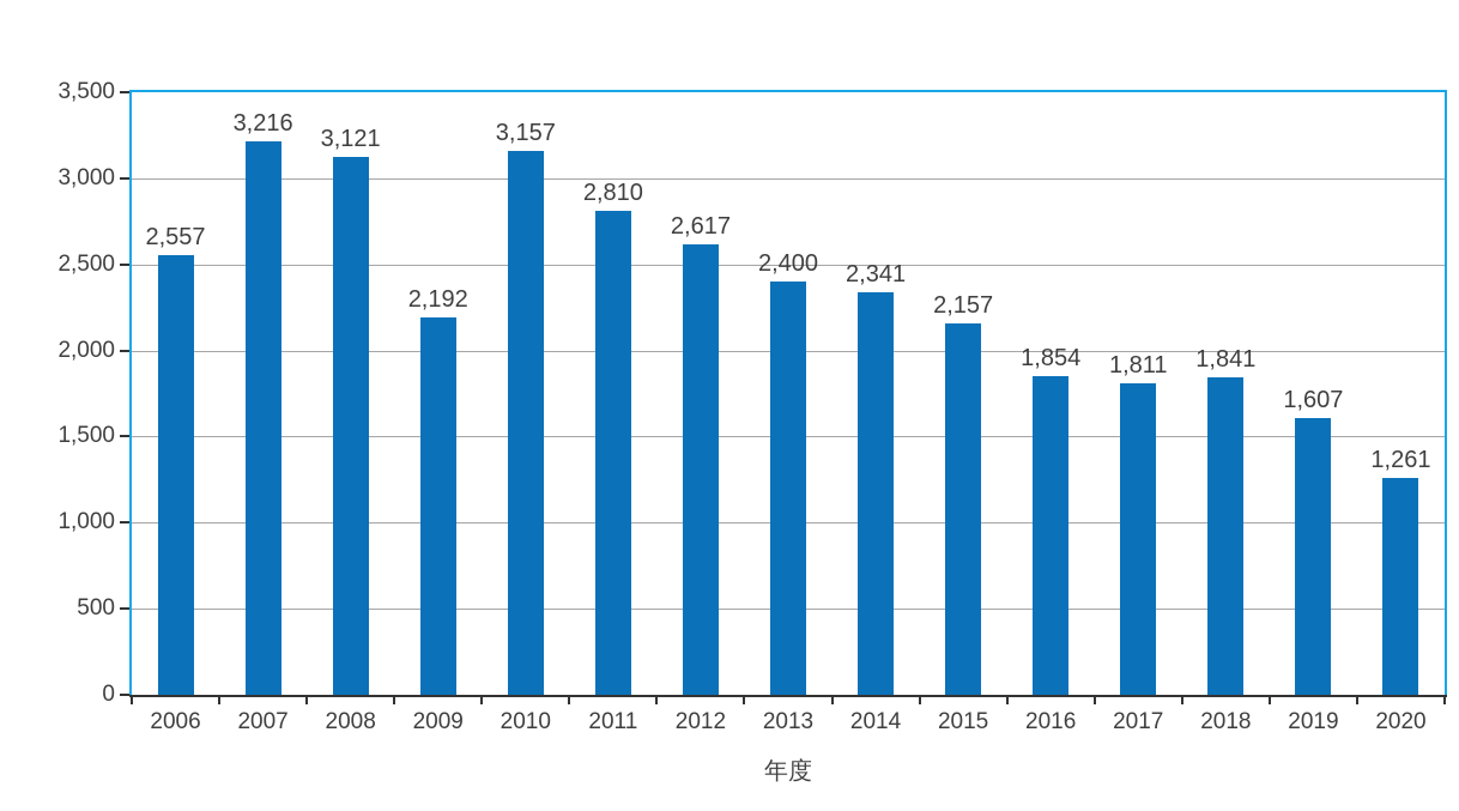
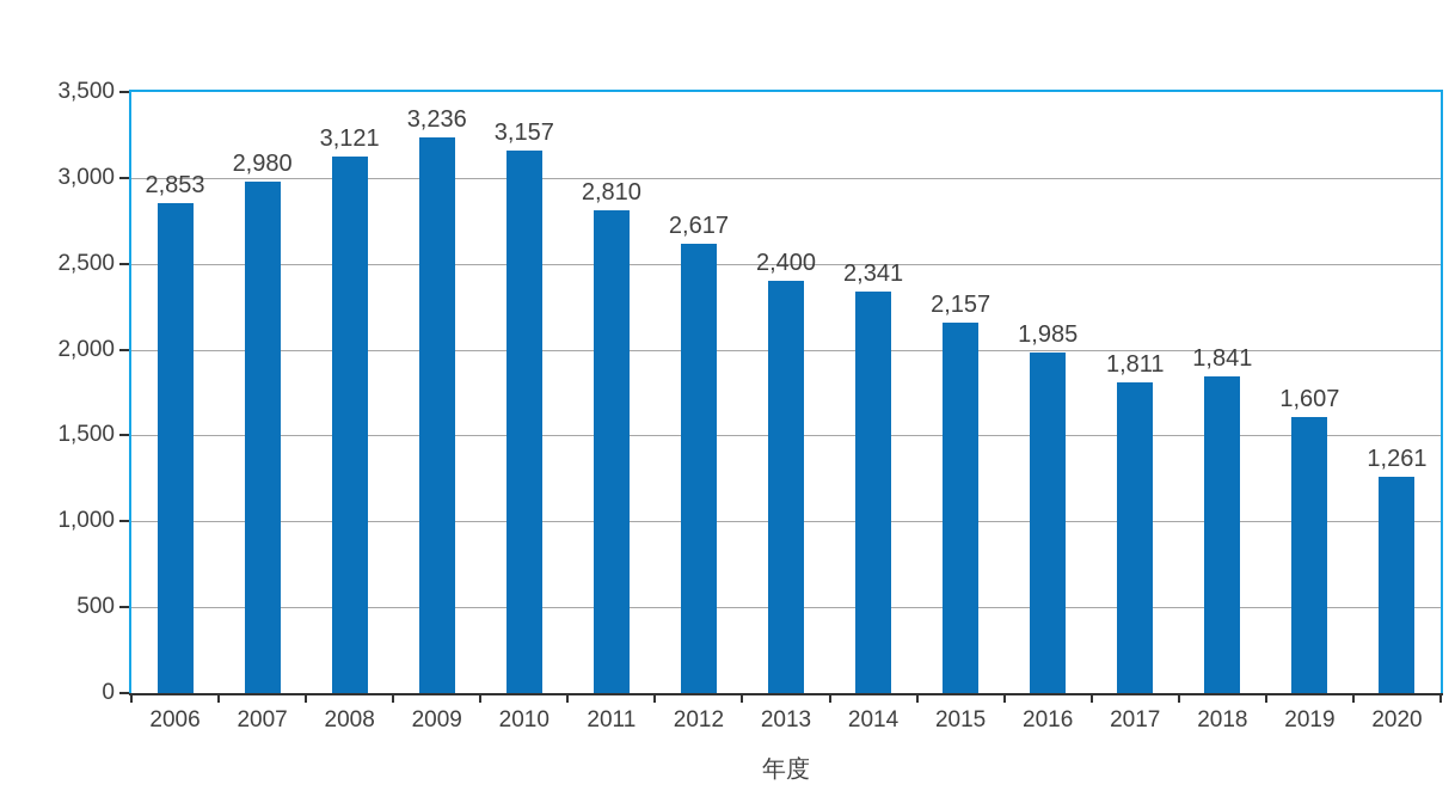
2006: 2,557 -> 2,853
2007: 3,216 -> 2,980
2009: 2,192 -> 3,236
2016: 1,854 -> 1,985
